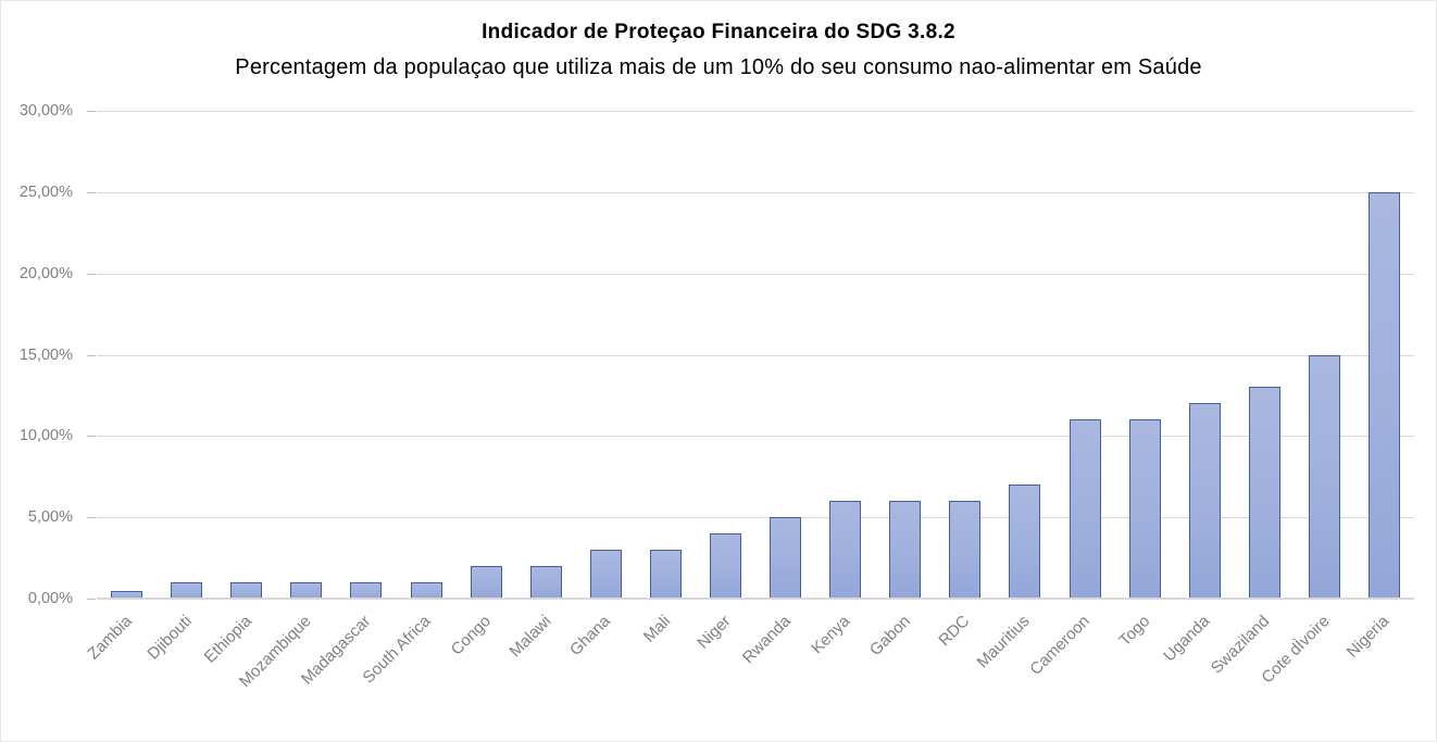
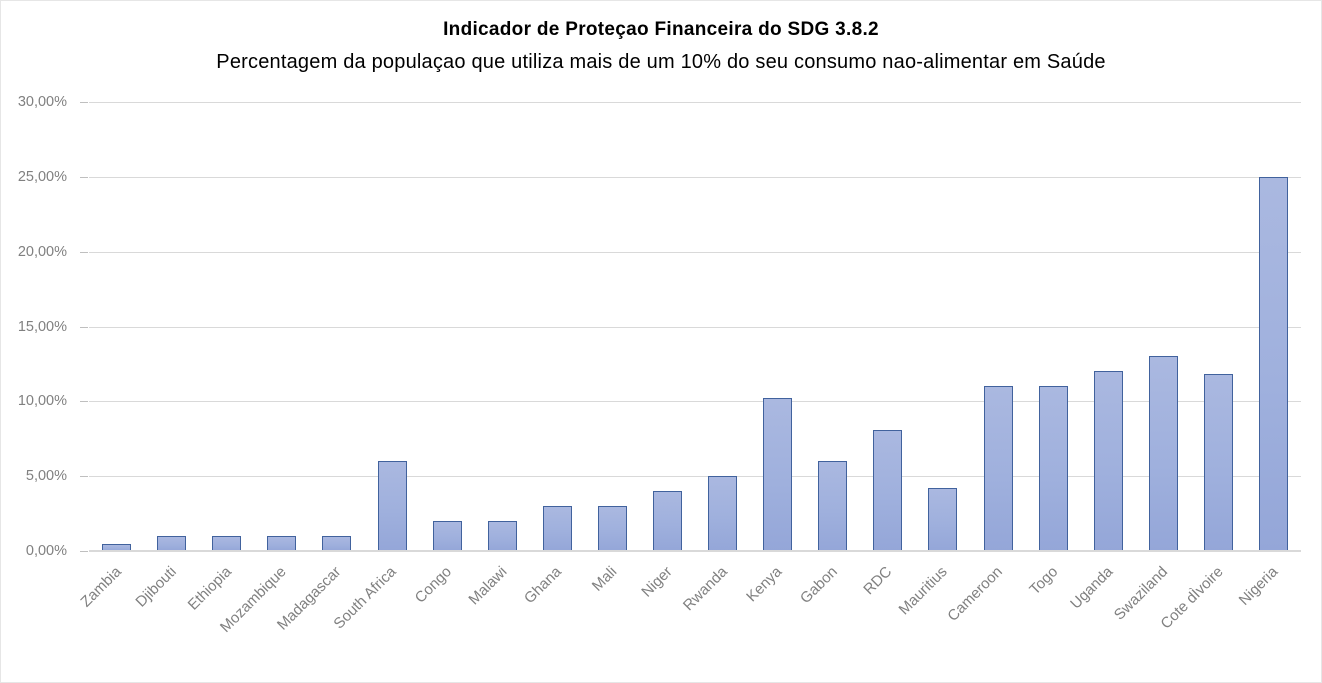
South Africa: 1,0% -> 6,0%
Kenya: 6,0% -> 10,2%
RDC: 6,0% -> 8,1%
Mauritius: 7,0% -> 4,2%
Cote dÌvoire: 15,0% -> 11,8%
